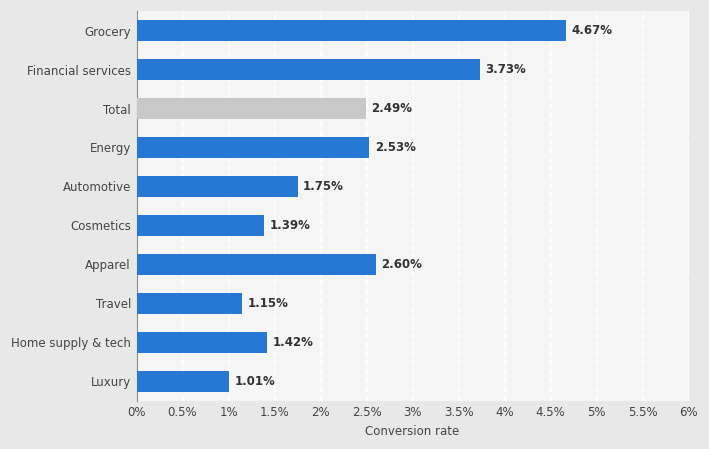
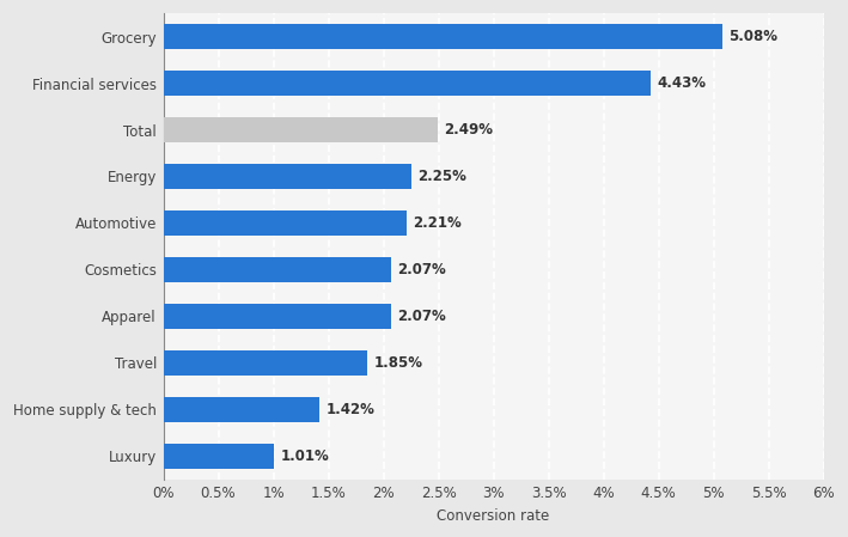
Grocery: 4.67% -> 5.08%
Financial services: 3.73% -> 4.43%
Energy: 2.53% -> 2.25%
Automotive: 1.75% -> 2.21%
Cosmetics: 1.39% -> 2.07%
Apparel: 2.60% -> 2.07%
Travel: 1.15% -> 1.85%
